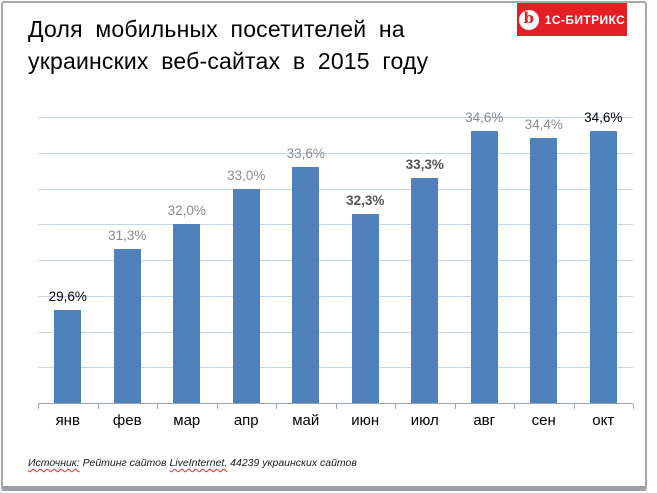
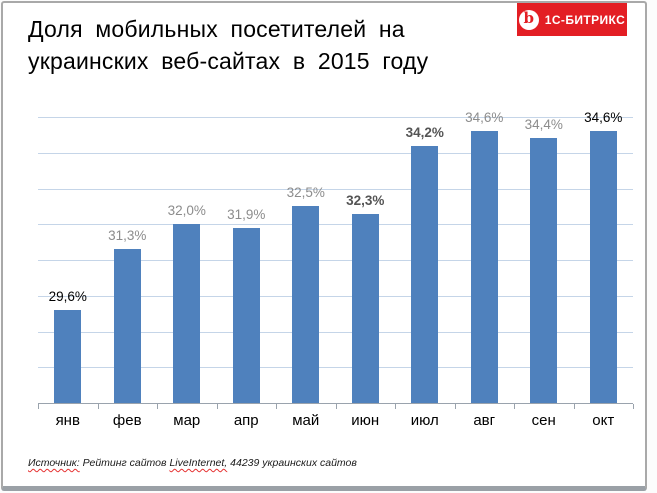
апр: 33,0% -> 31,9%
май: 33,6% -> 32,5%
июл: 33,3% -> 34,2%
